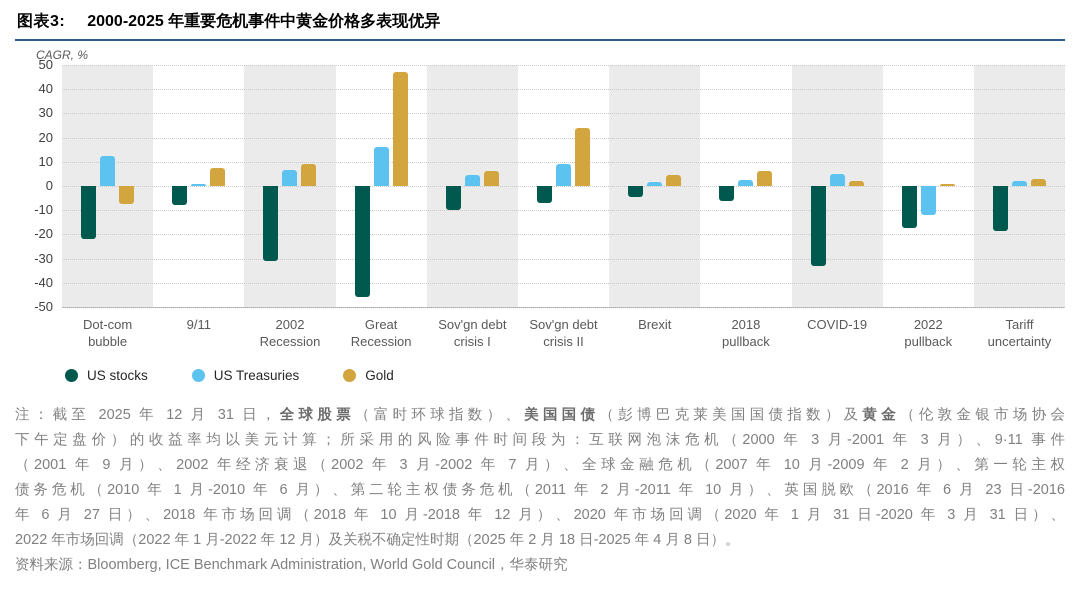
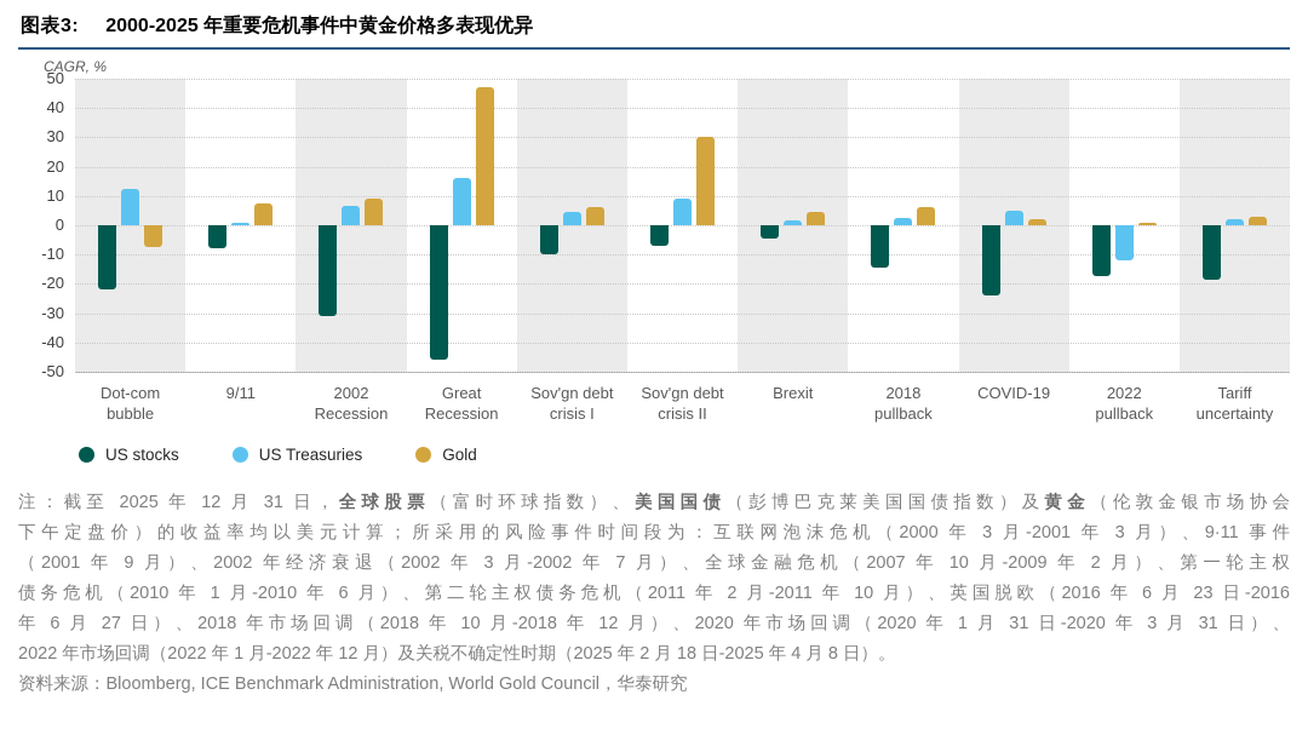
Gold/Sov'gn debt crisis II: 24 -> 30
US stocks/2018 pullback: -6 -> -14
US stocks/COVID-19: -33 -> -24
